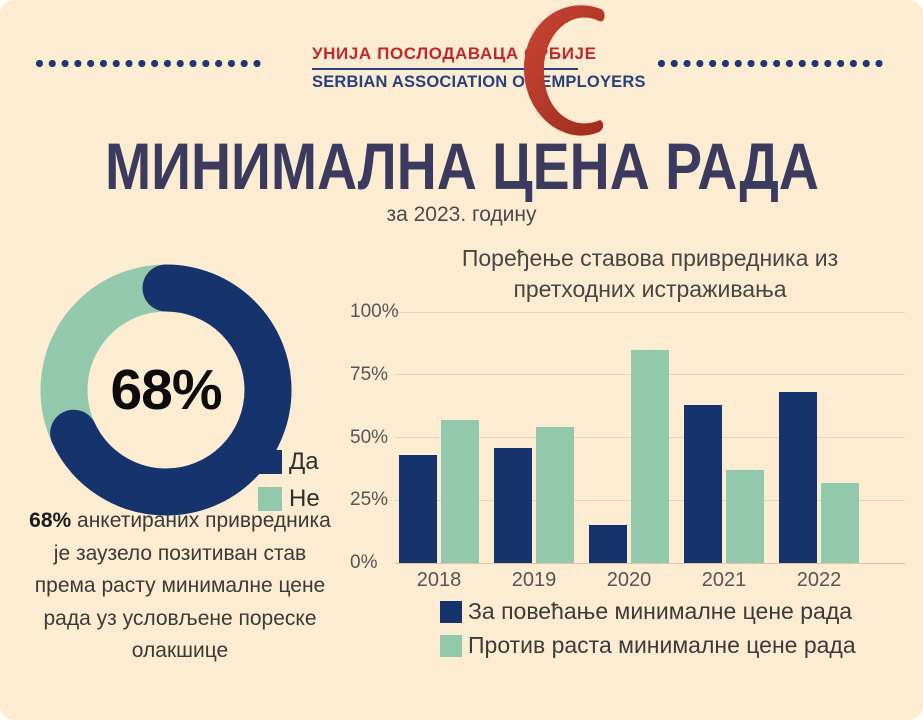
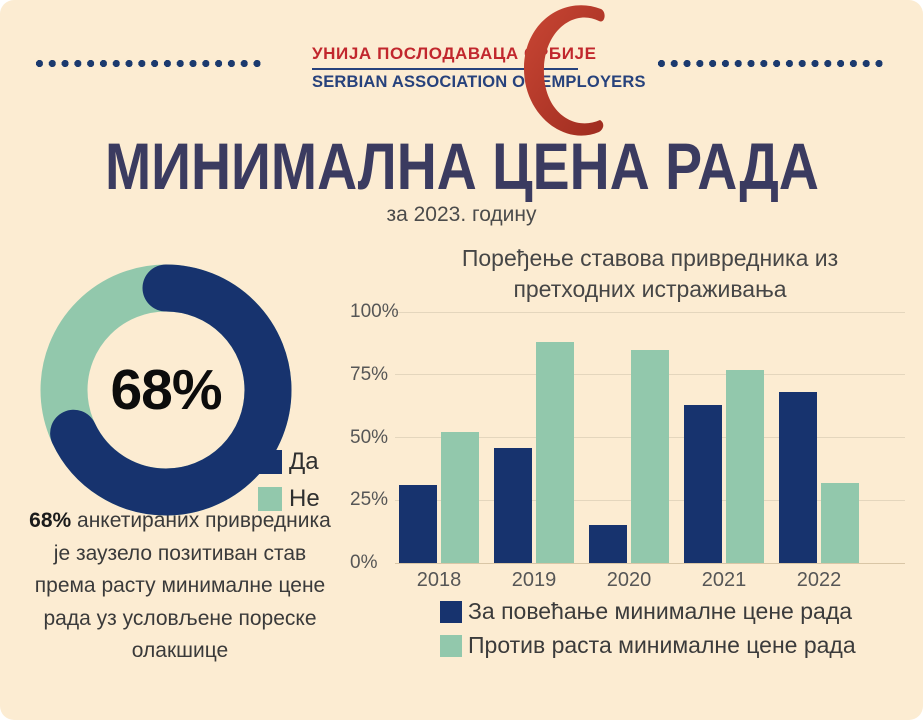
За повећање минималне цене рада/2018: 43% -> 31%
Против раста минималне цене рада/2018: 57% -> 52%
Против раста минималне цене рада/2019: 54% -> 88%
Против раста минималне цене рада/2021: 37% -> 77%
